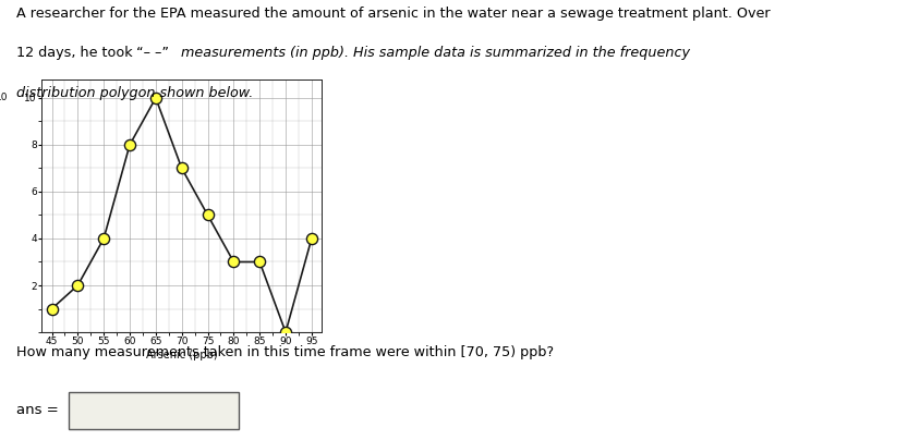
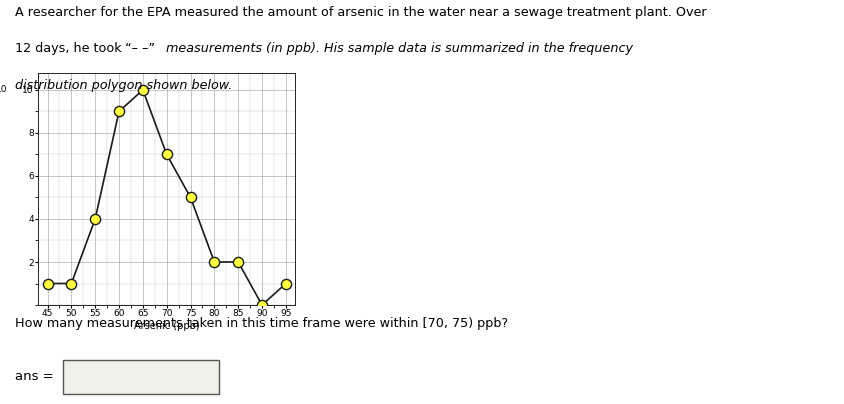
50: 2 -> 1
60: 8 -> 9
80: 3 -> 2
85: 3 -> 2
95: 4 -> 1
